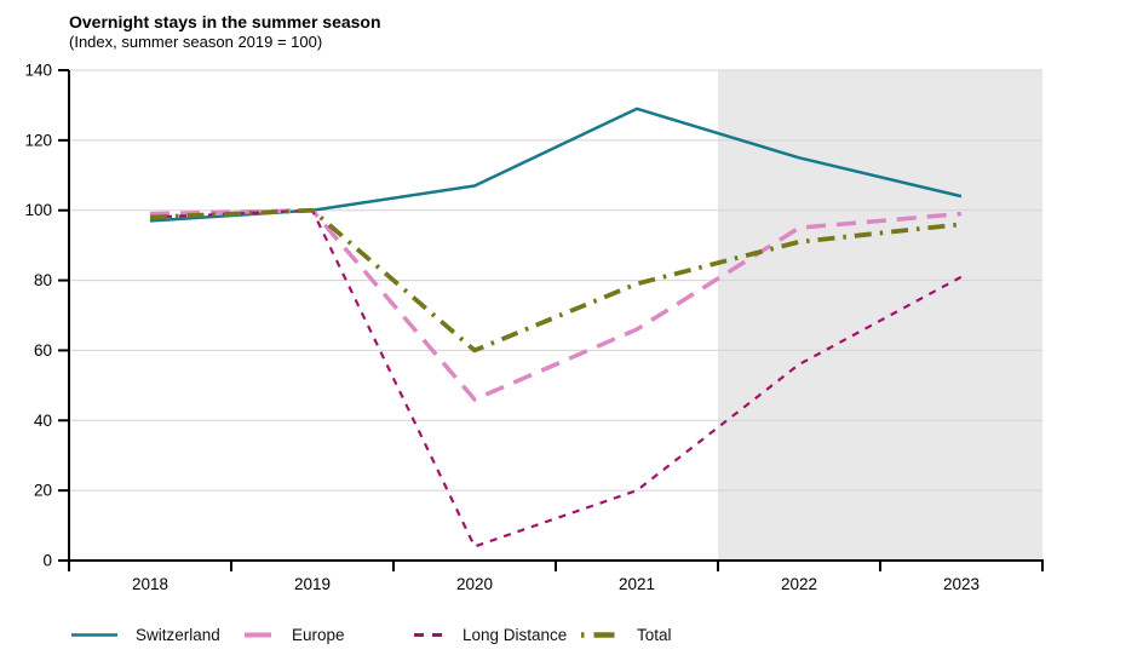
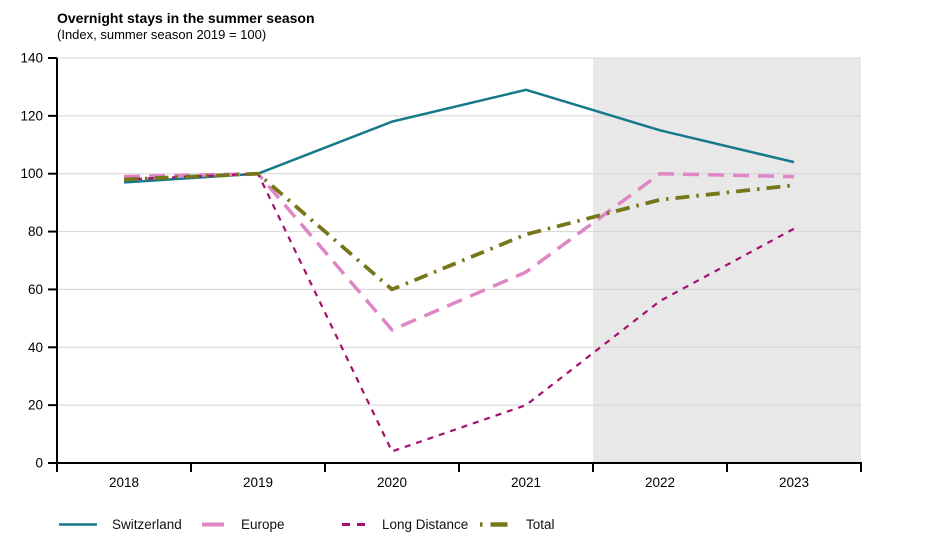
Switzerland/2020: 107 -> 118
Europe/2022: 95 -> 100
